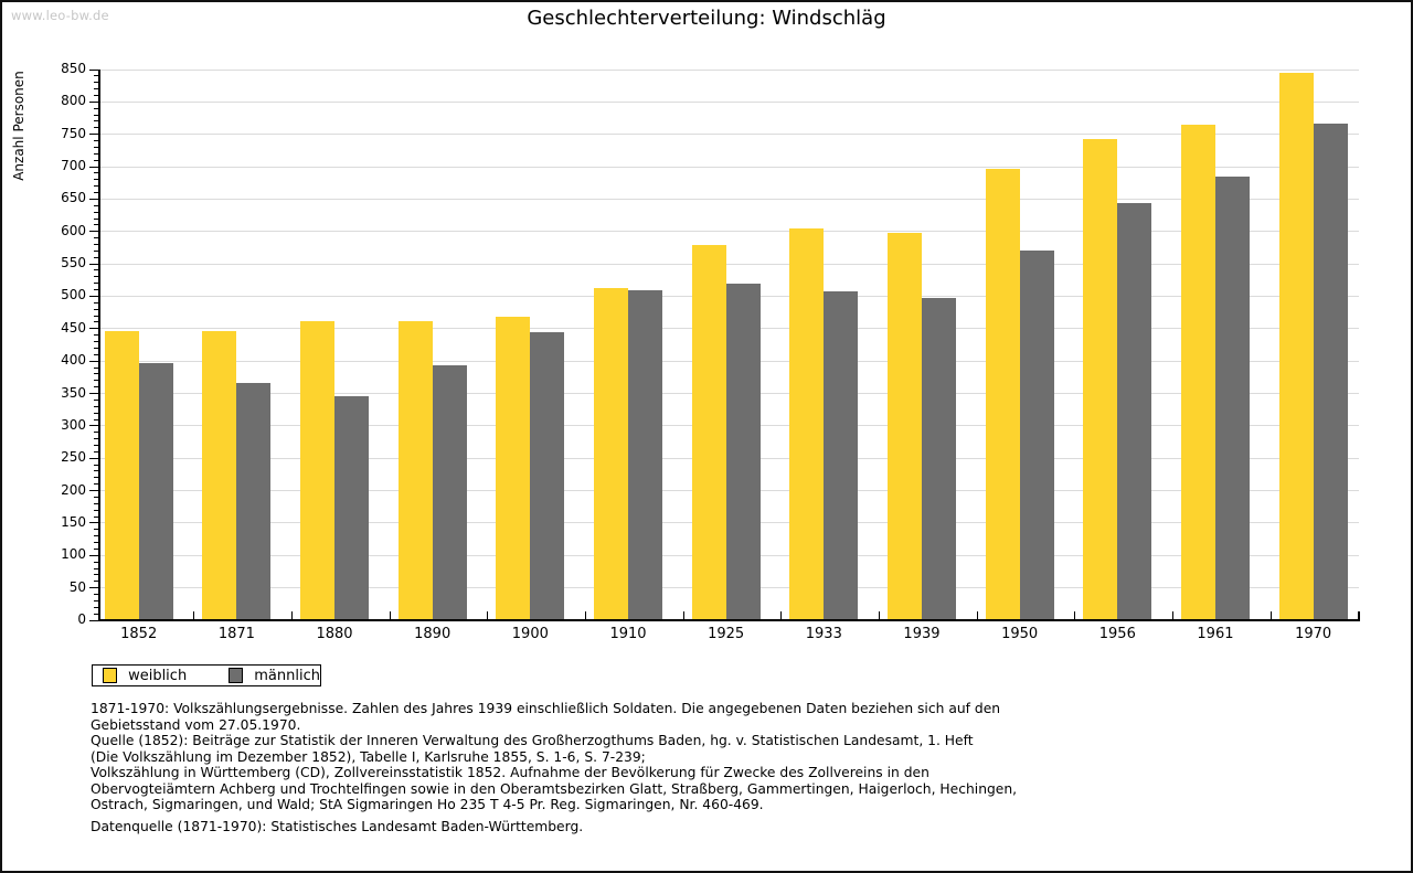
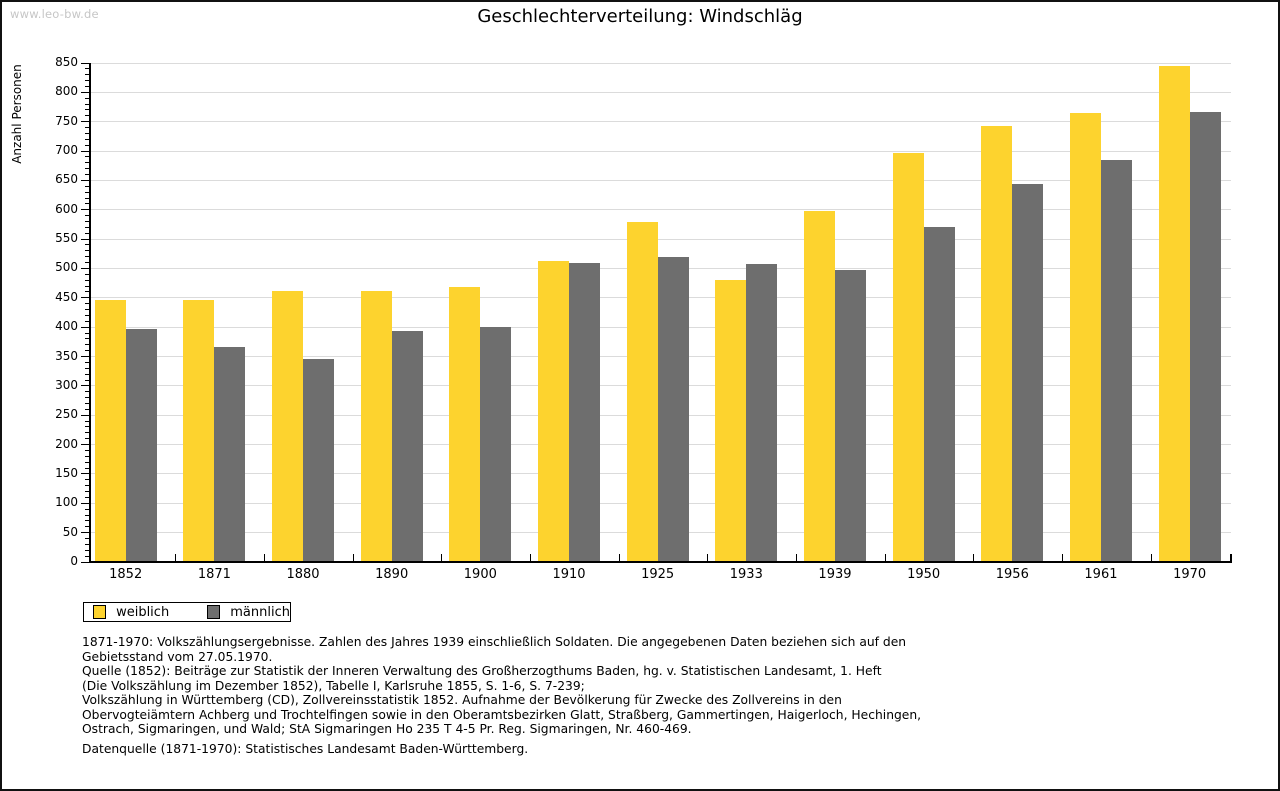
männlich/1900: 440 -> 400
weiblich/1933: 600 -> 480
